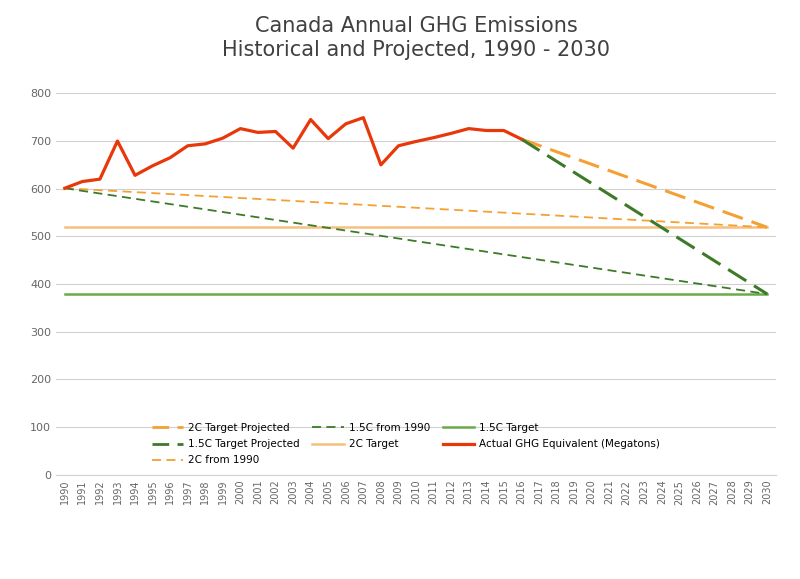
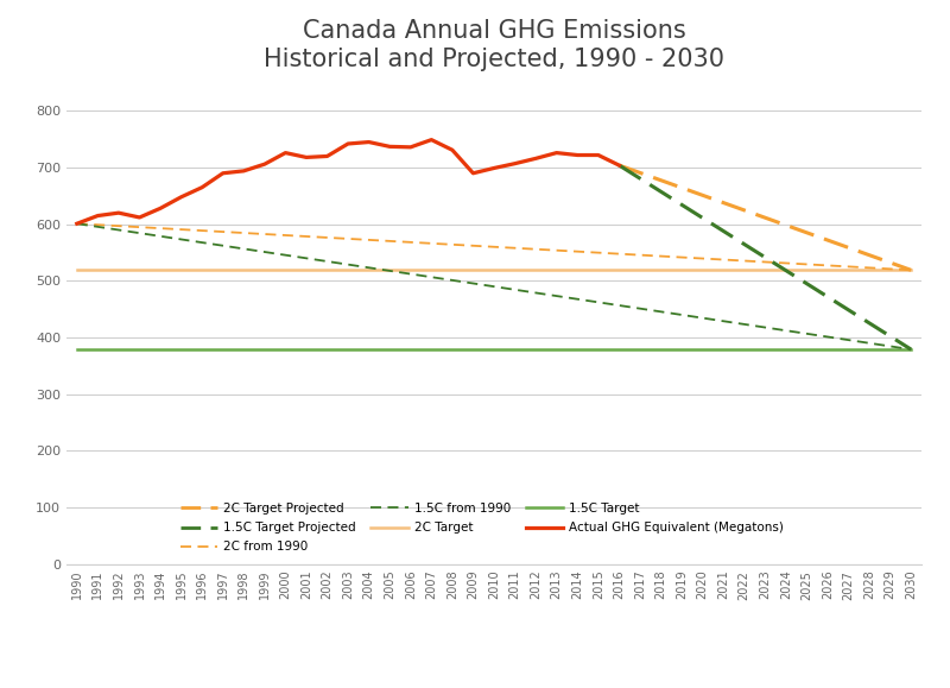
1993: 700 -> 612
2003: 685 -> 742
2005: 705 -> 737
2008: 650 -> 731
